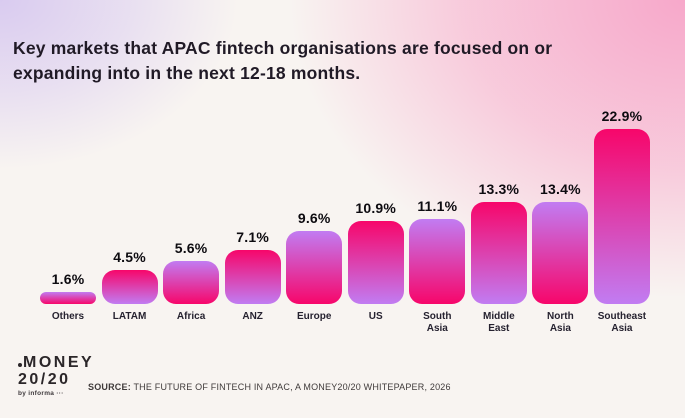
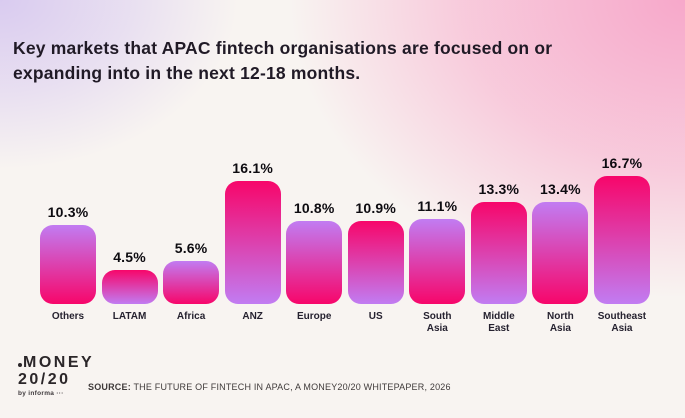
Others: 1.6% -> 10.3%
ANZ: 7.1% -> 16.1%
Europe: 9.6% -> 10.8%
Southeast Asia: 22.9% -> 16.7%
